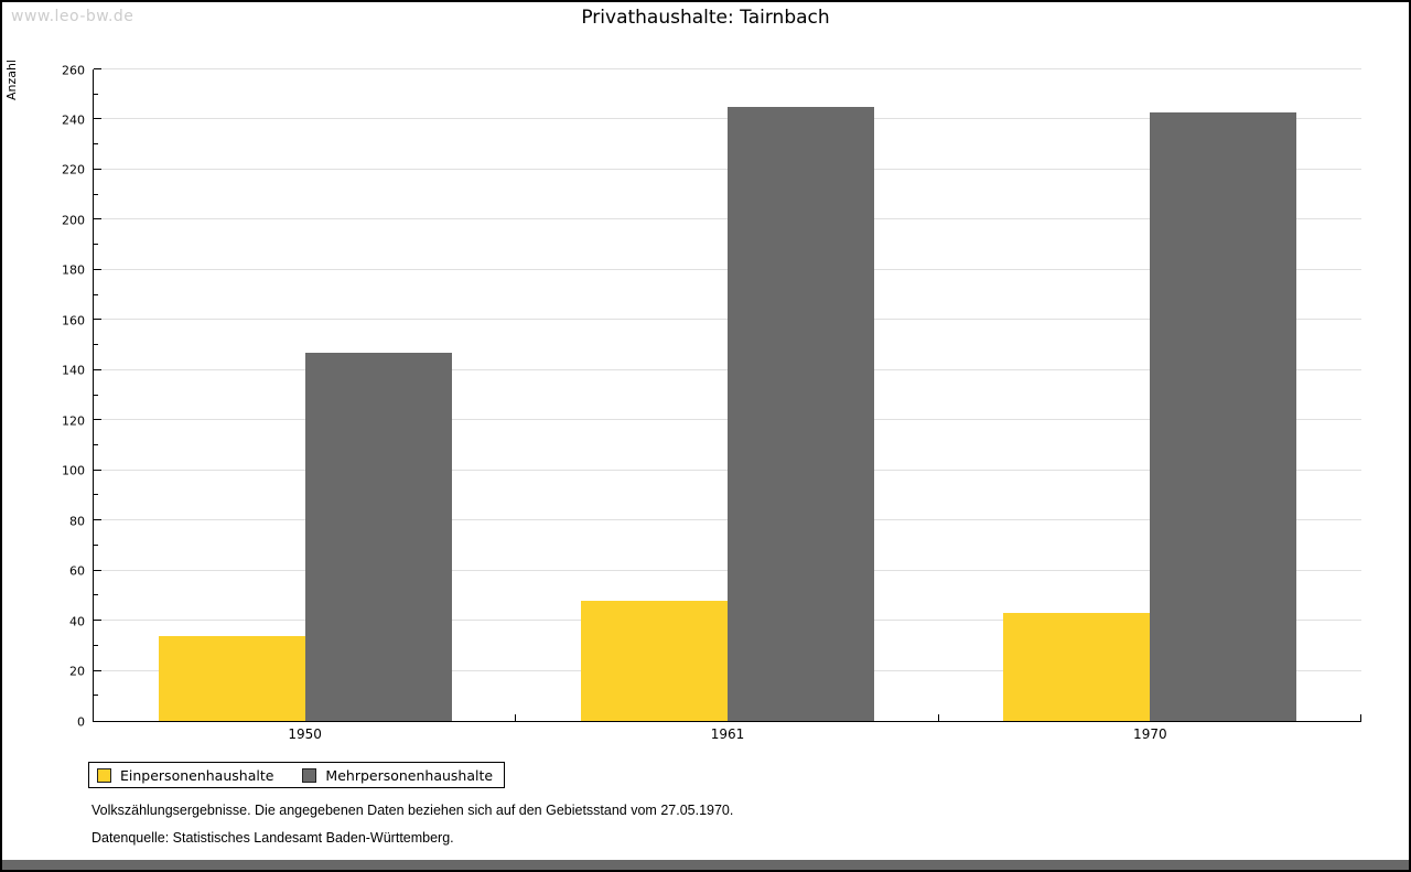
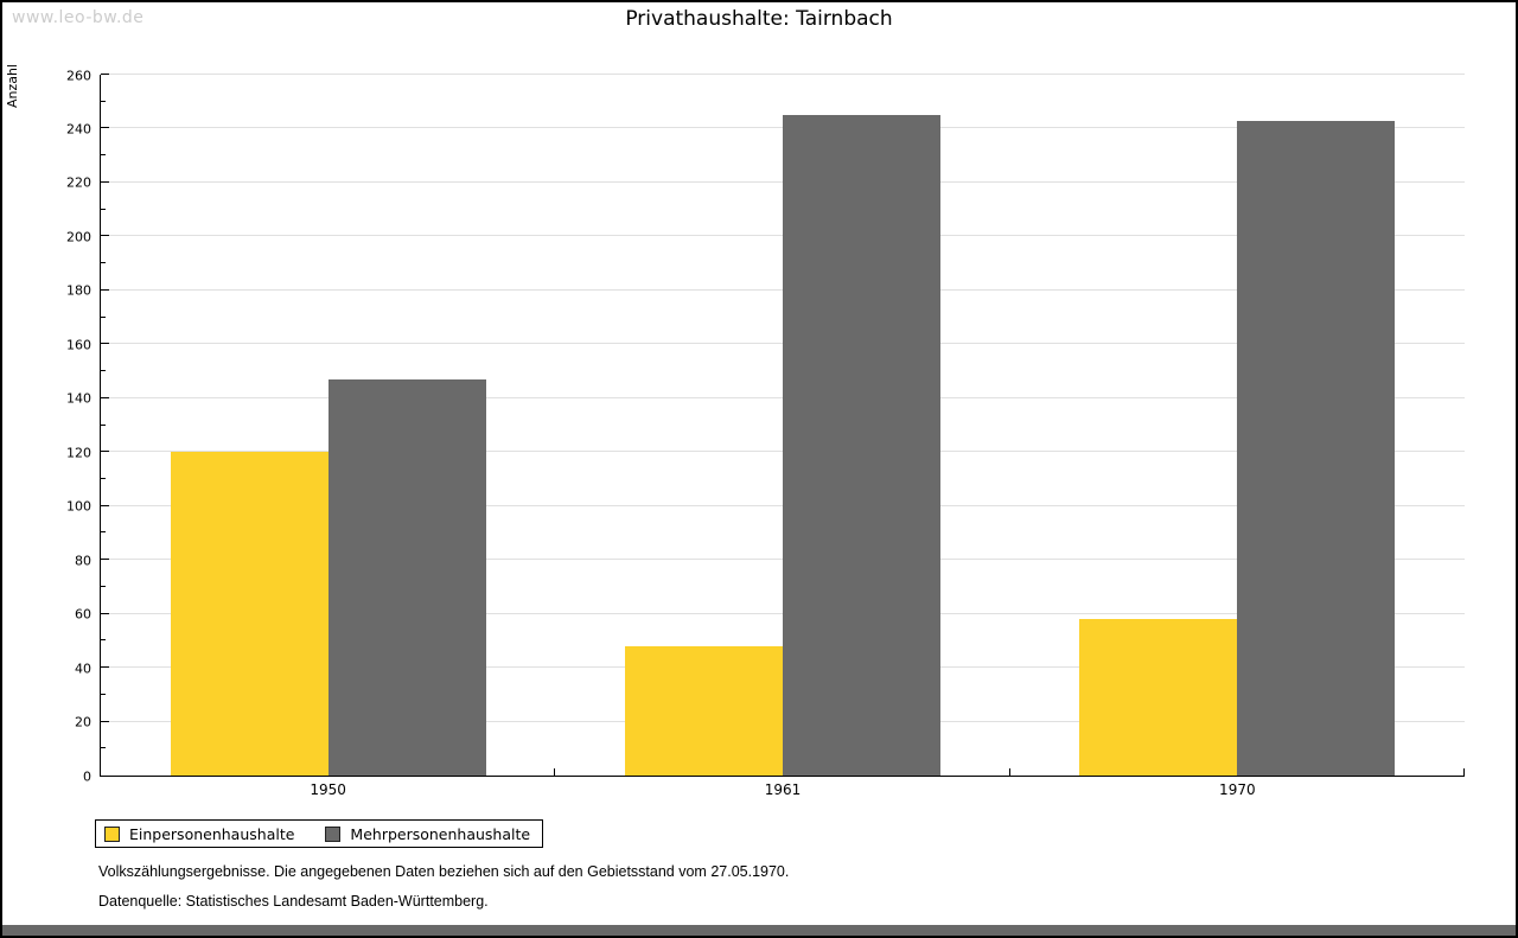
Einpersonenhaushalte/1950: 34 -> 120
Einpersonenhaushalte/1970: 43 -> 58
